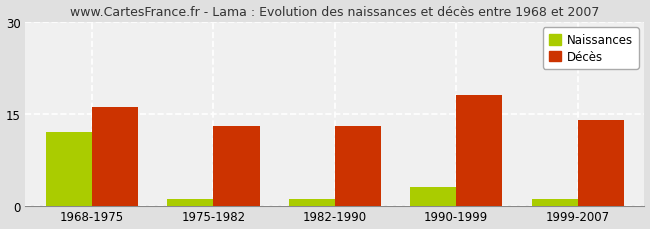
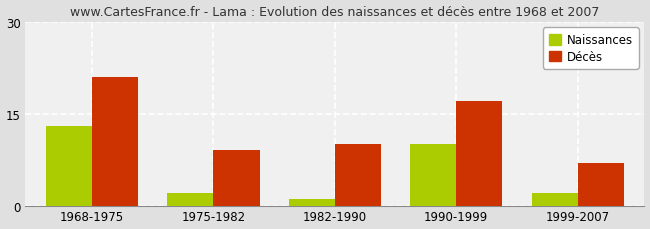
Naissances/1968-1975: 12 -> 13
Décès/1968-1975: 16 -> 21
Naissances/1975-1982: 1 -> 2
Décès/1975-1982: 13 -> 9
Décès/1982-1990: 13 -> 10
Naissances/1990-1999: 3 -> 10
Décès/1990-1999: 18 -> 17
Naissances/1999-2007: 1 -> 2
Décès/1999-2007: 14 -> 7
